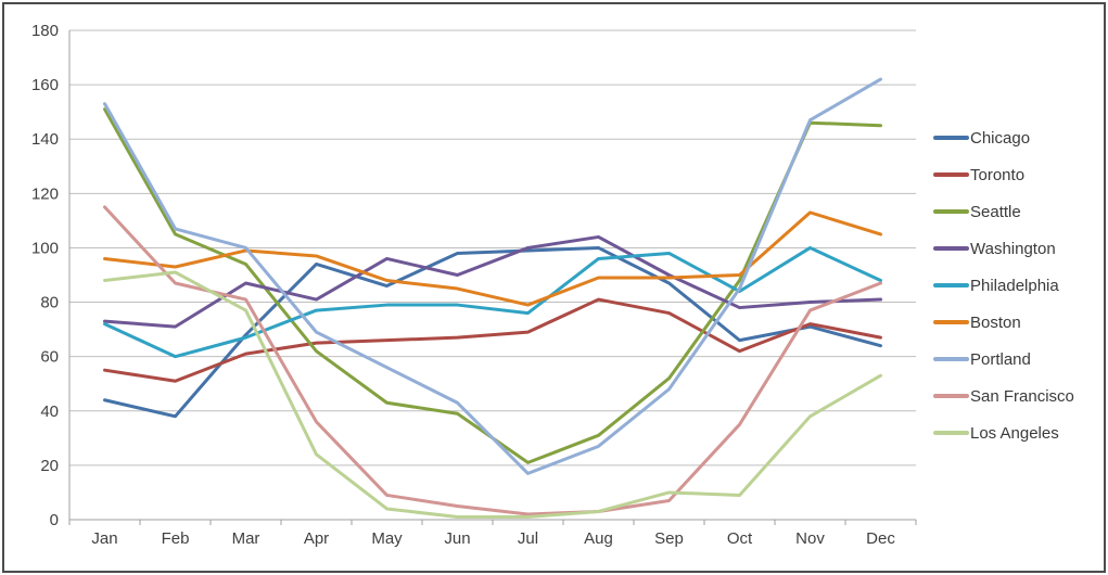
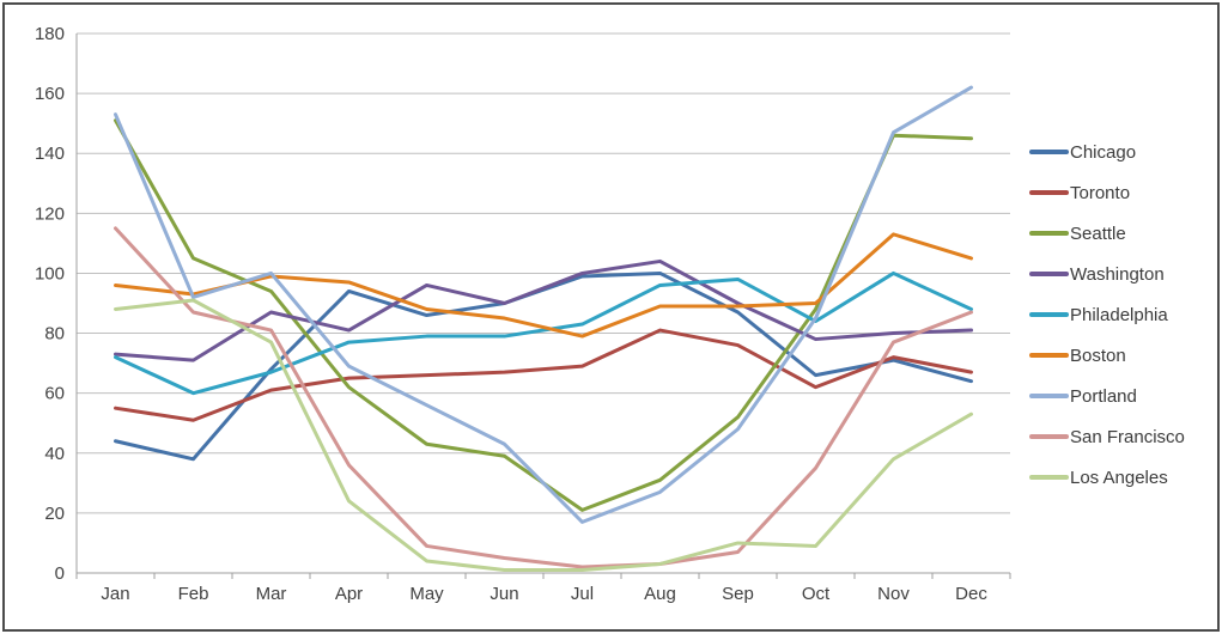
Portland/Feb: 107 -> 92
Chicago/Jun: 98 -> 90
Philadelphia/Jul: 76 -> 83
